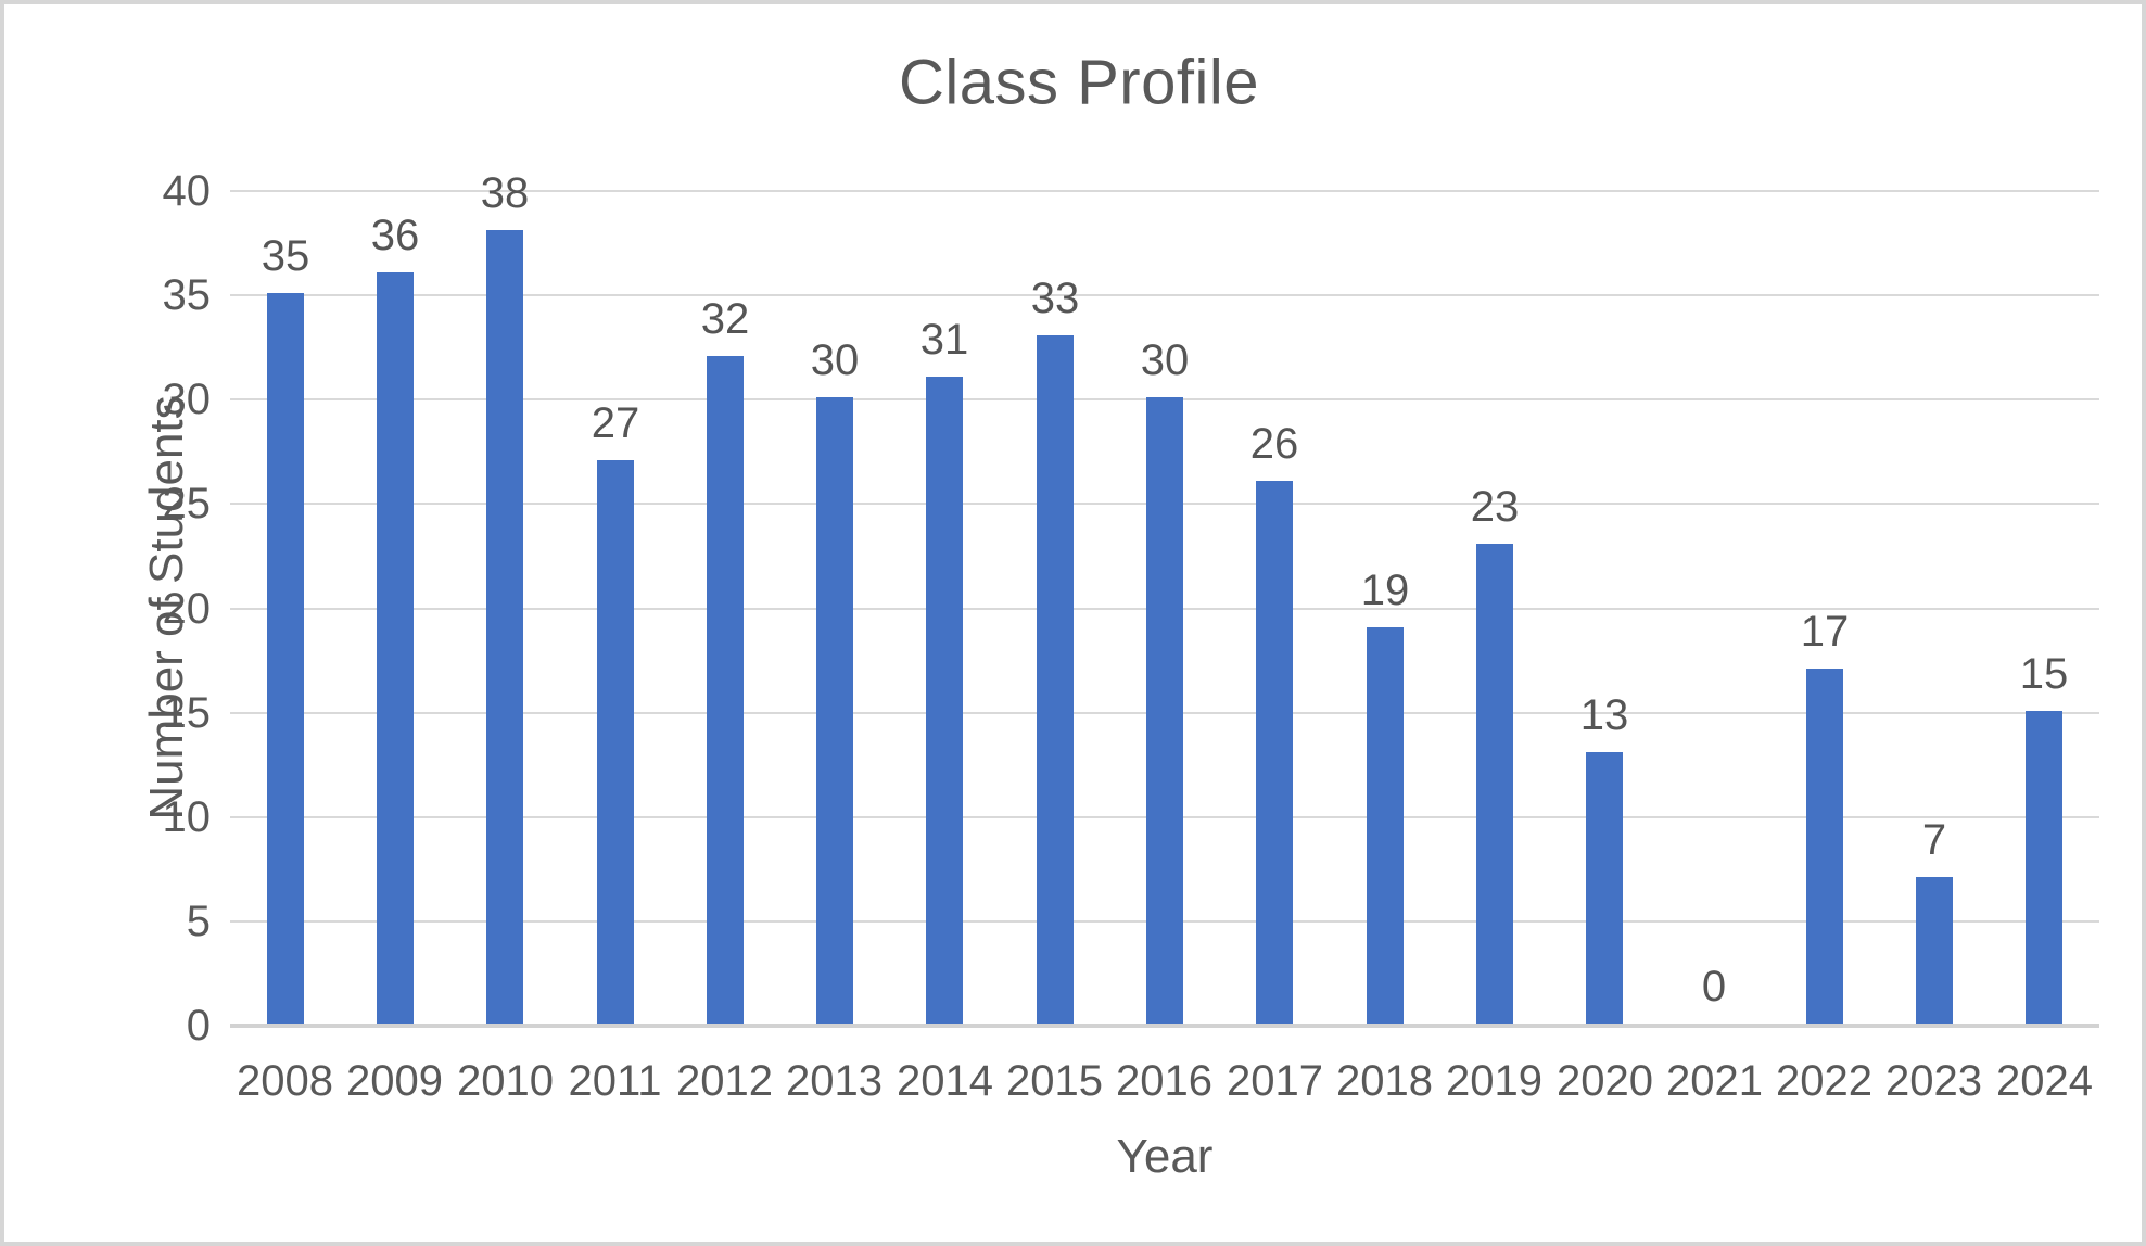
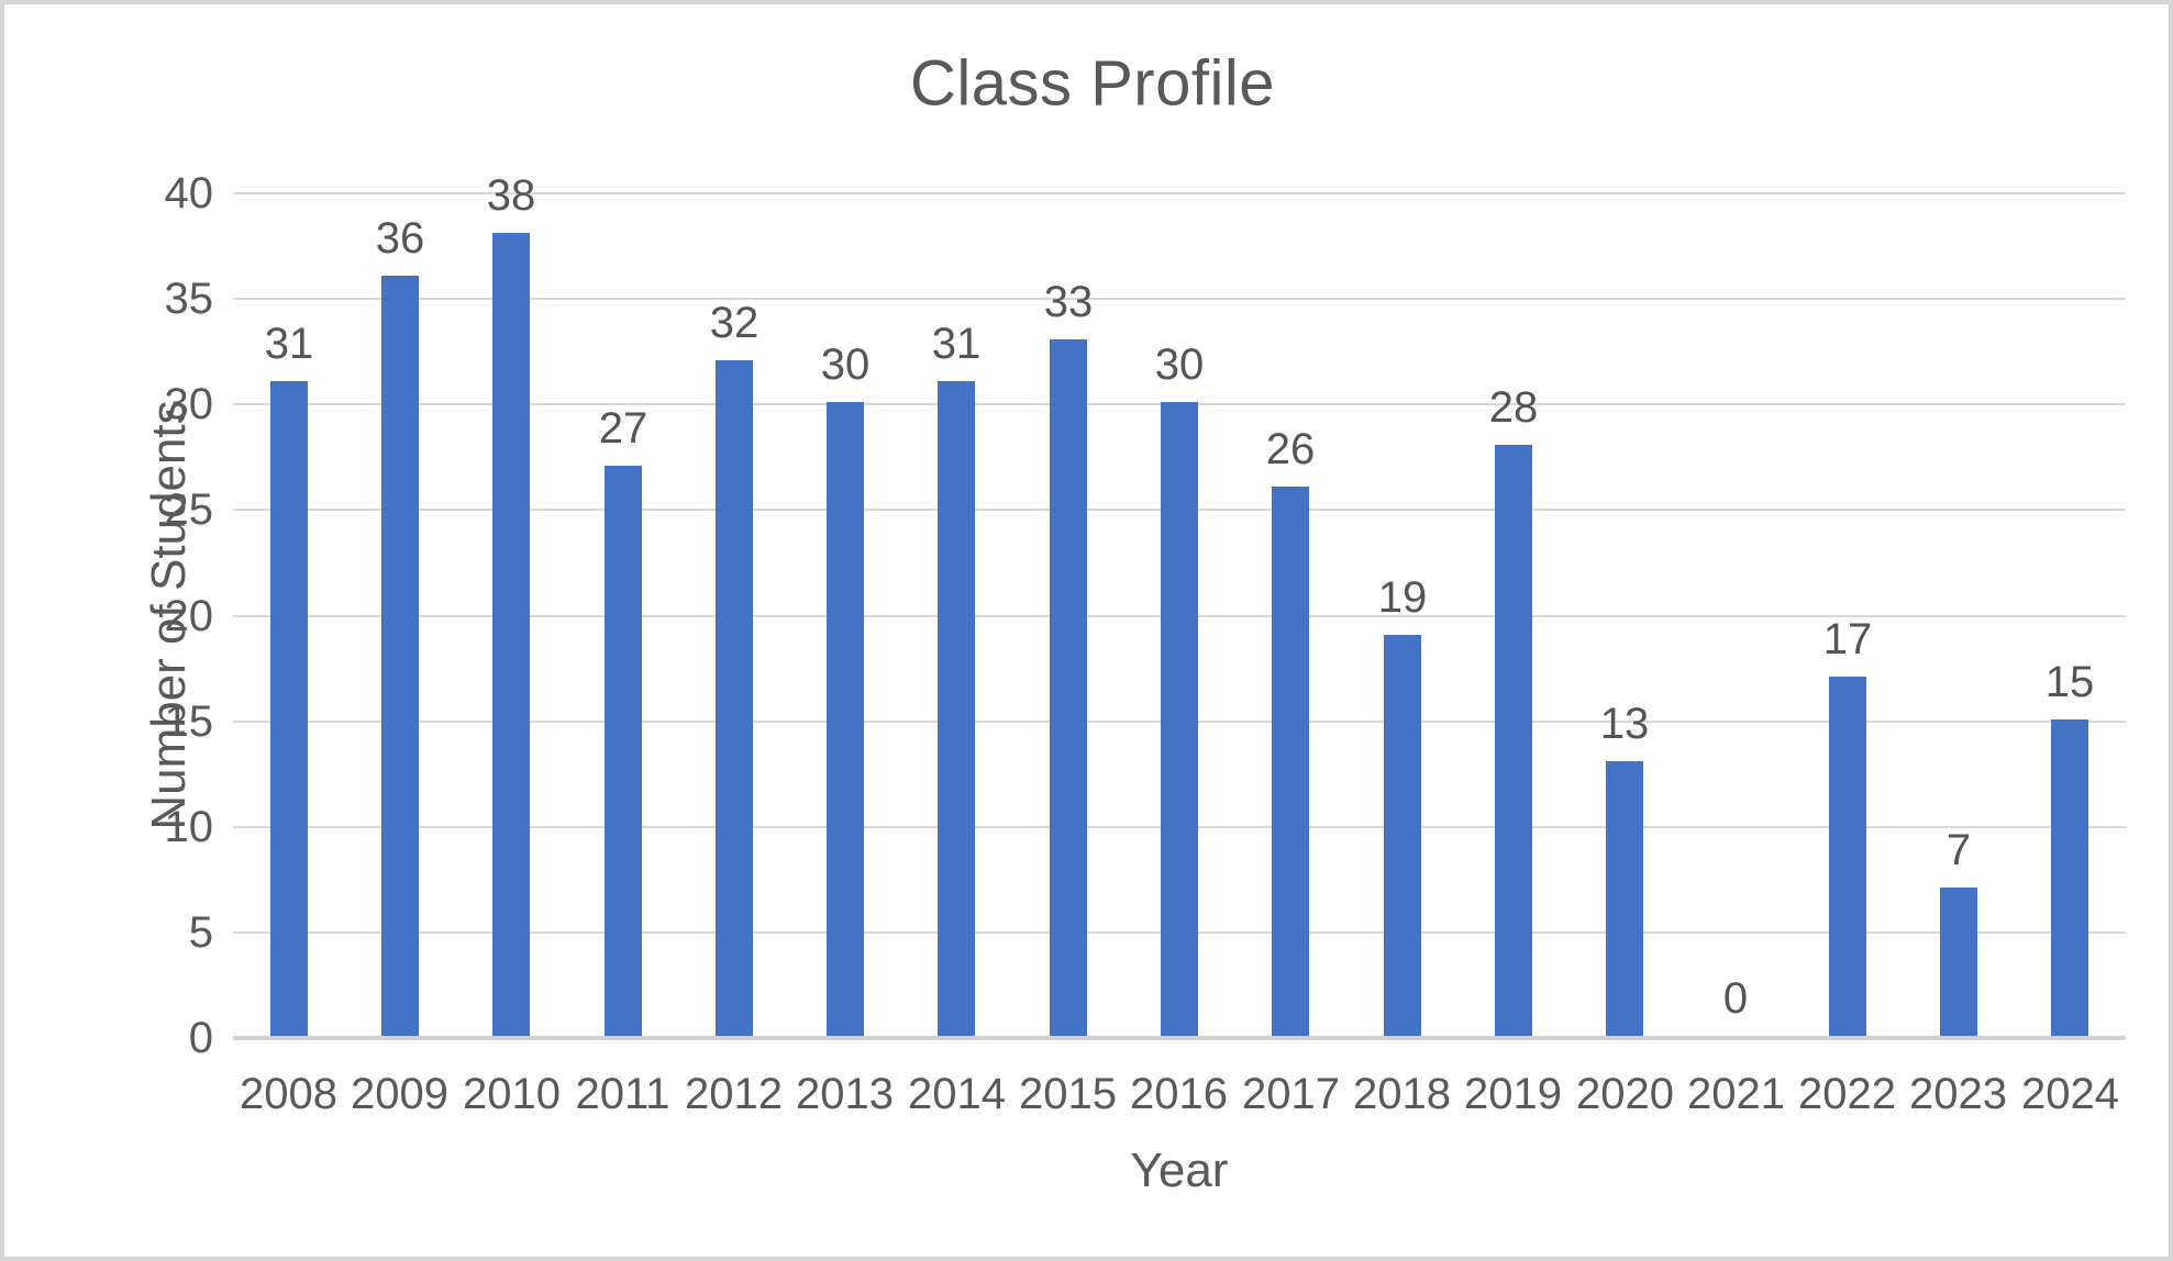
2008: 35 -> 31
2019: 23 -> 28
